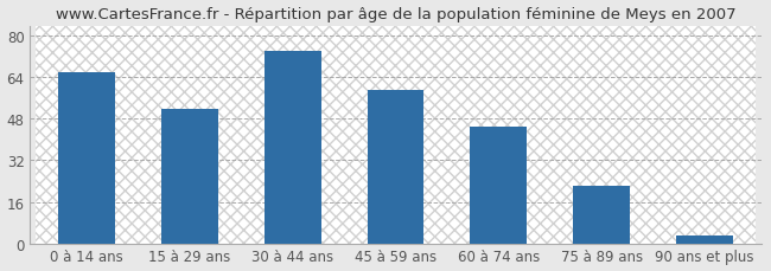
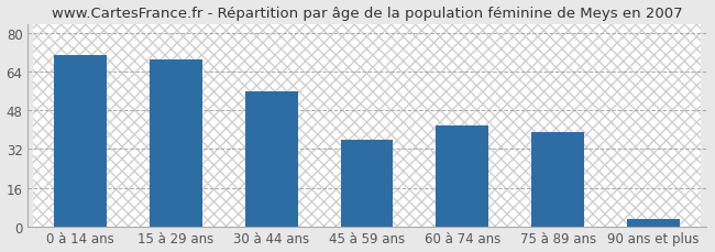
0 à 14 ans: 66 -> 71
15 à 29 ans: 52 -> 69
30 à 44 ans: 74 -> 56
45 à 59 ans: 59 -> 36
60 à 74 ans: 45 -> 42
75 à 89 ans: 22 -> 39
